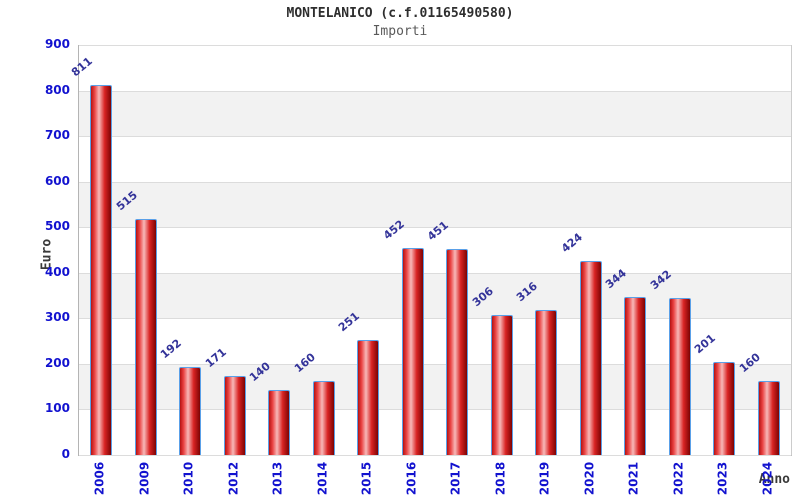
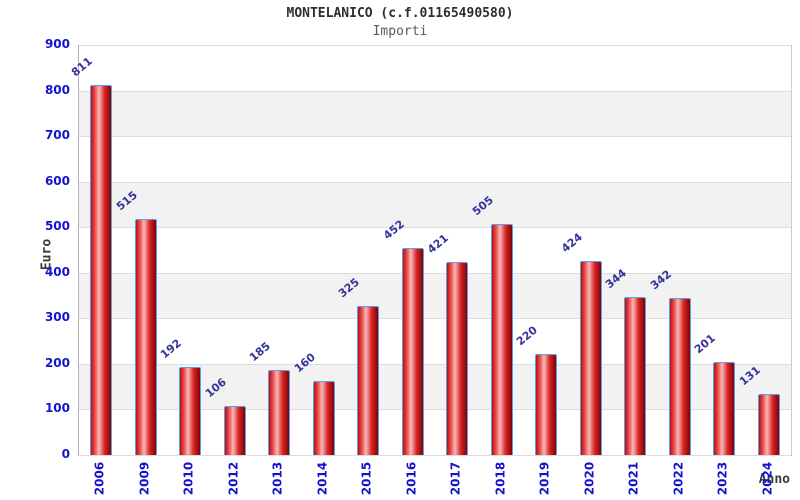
2012: 171 -> 106
2013: 140 -> 185
2015: 251 -> 325
2017: 451 -> 421
2018: 306 -> 505
2019: 316 -> 220
2024: 160 -> 131
